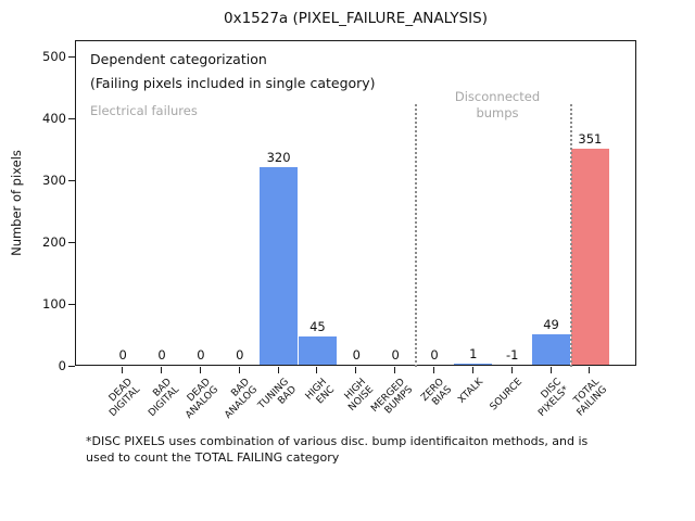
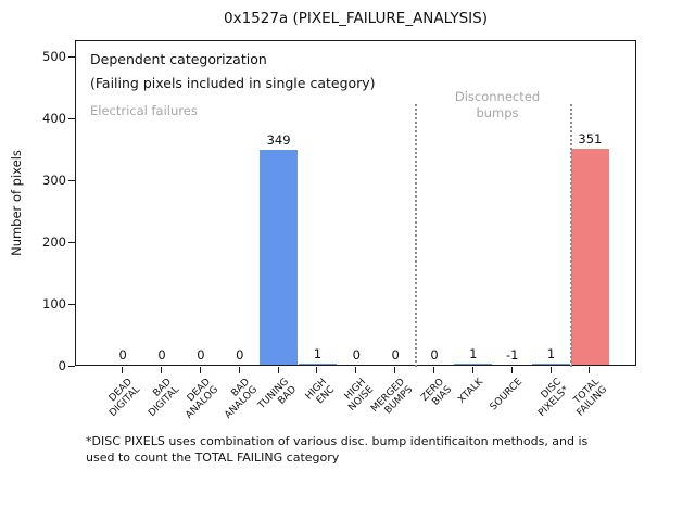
TUNING BAD: 320 -> 349
HIGH ENC: 45 -> 1
DISC PIXELS*: 49 -> 1
